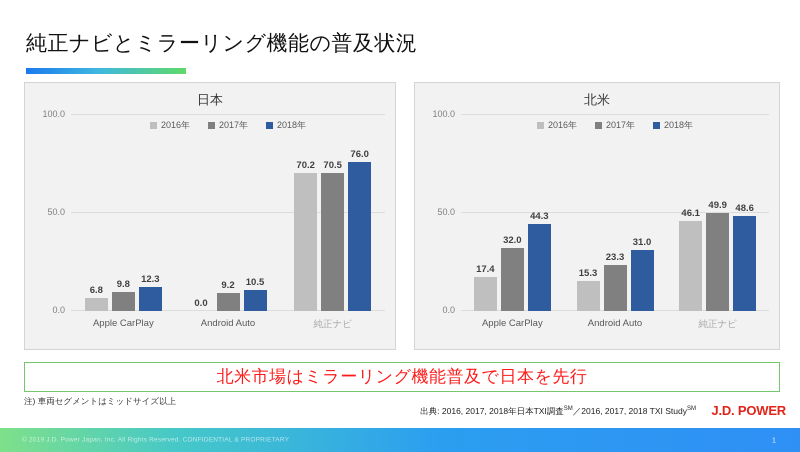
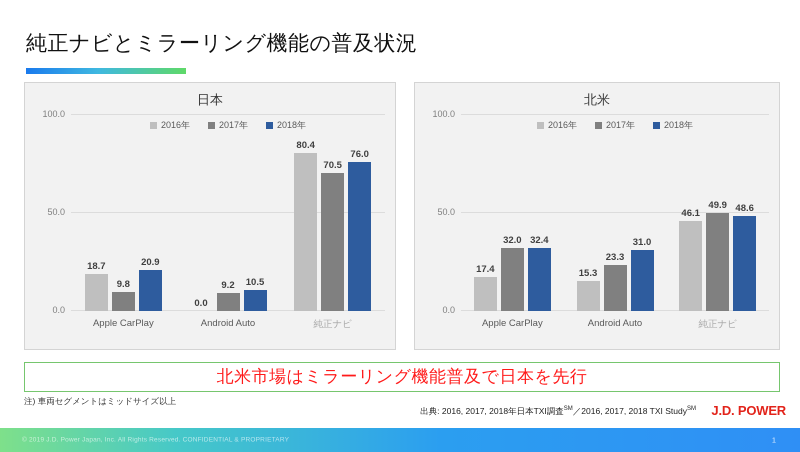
日本/2016年/Apple CarPlay: 6.8 -> 18.7
日本/2018年/Apple CarPlay: 12.3 -> 20.9
日本/2016年/純正ナビ: 70.2 -> 80.4
北米/2018年/Apple CarPlay: 44.3 -> 32.4
